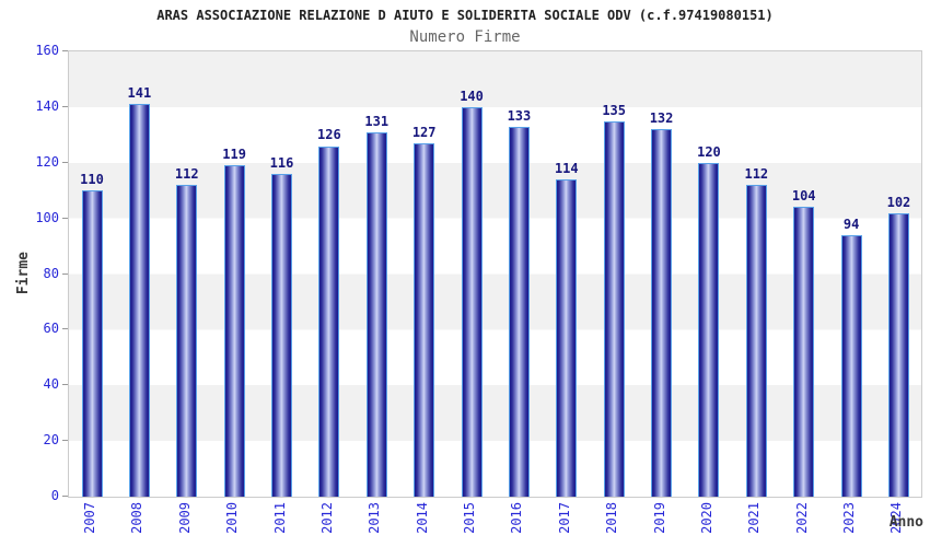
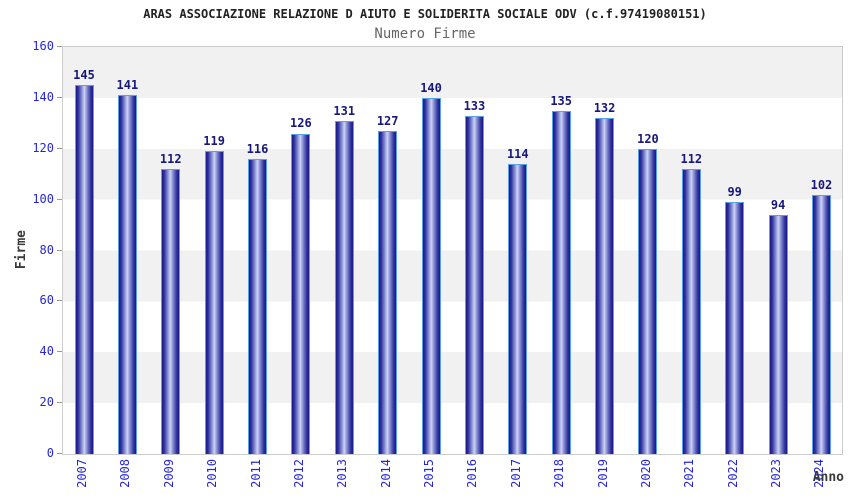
2007: 110 -> 145
2022: 104 -> 99
